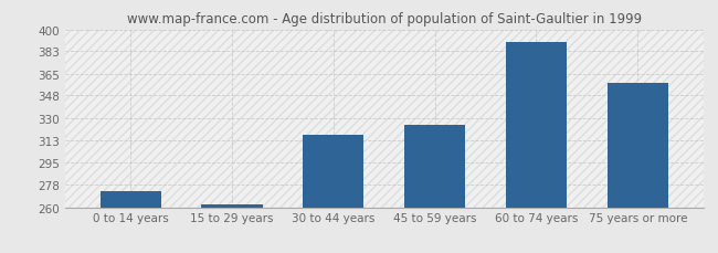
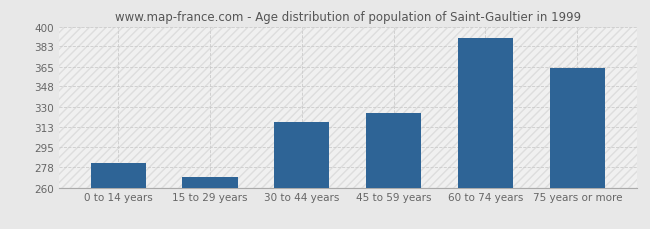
0 to 14 years: 273 -> 281
15 to 29 years: 262 -> 269
75 years or more: 358 -> 364
